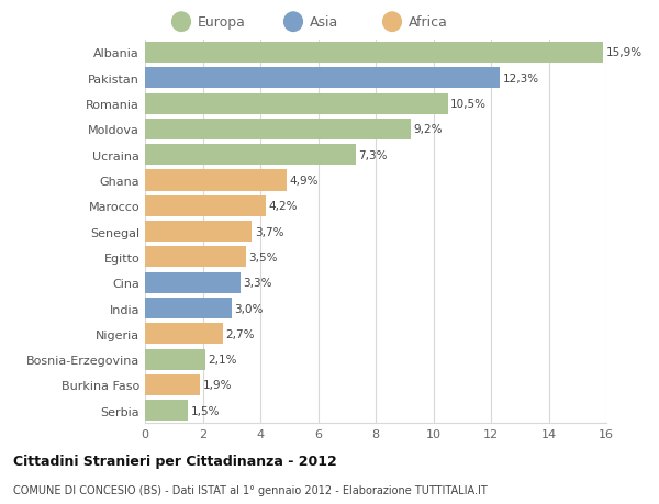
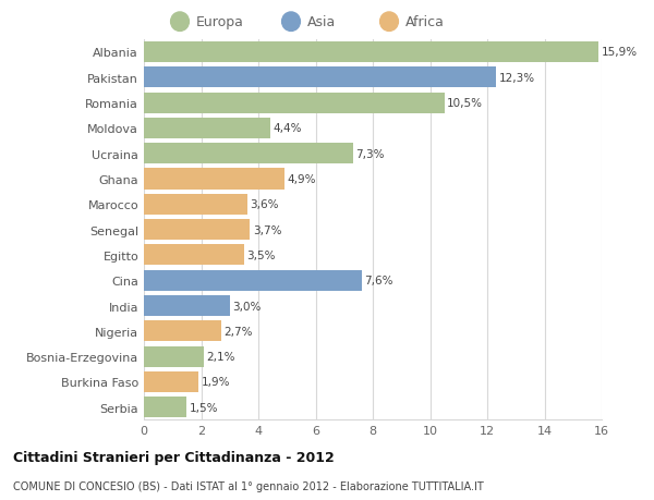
Moldova: 9,2% -> 4,4%
Marocco: 4,2% -> 3,6%
Cina: 3,3% -> 7,6%
